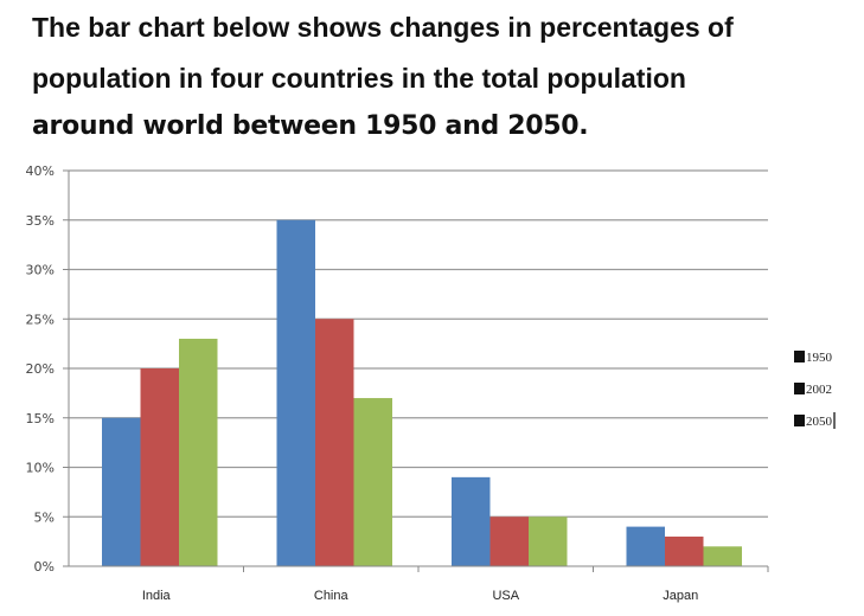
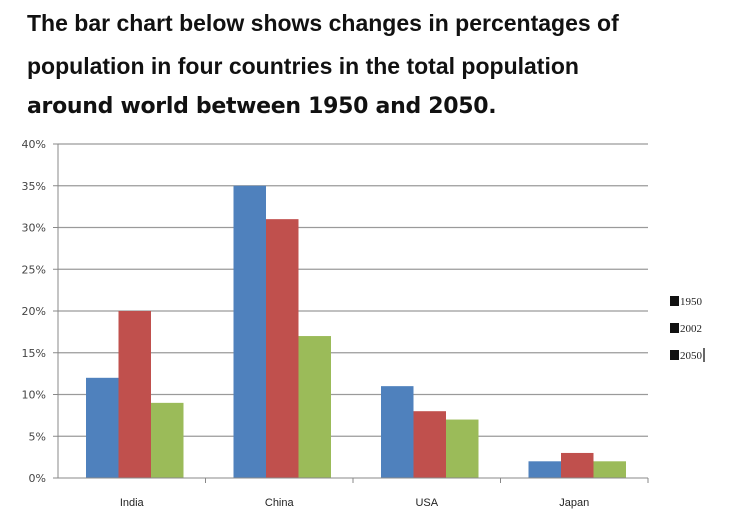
1950/India: 15% -> 12%
2050/India: 23% -> 9%
2002/China: 25% -> 31%
1950/USA: 9% -> 11%
2002/USA: 5% -> 8%
2050/USA: 5% -> 7%
1950/Japan: 4% -> 2%
